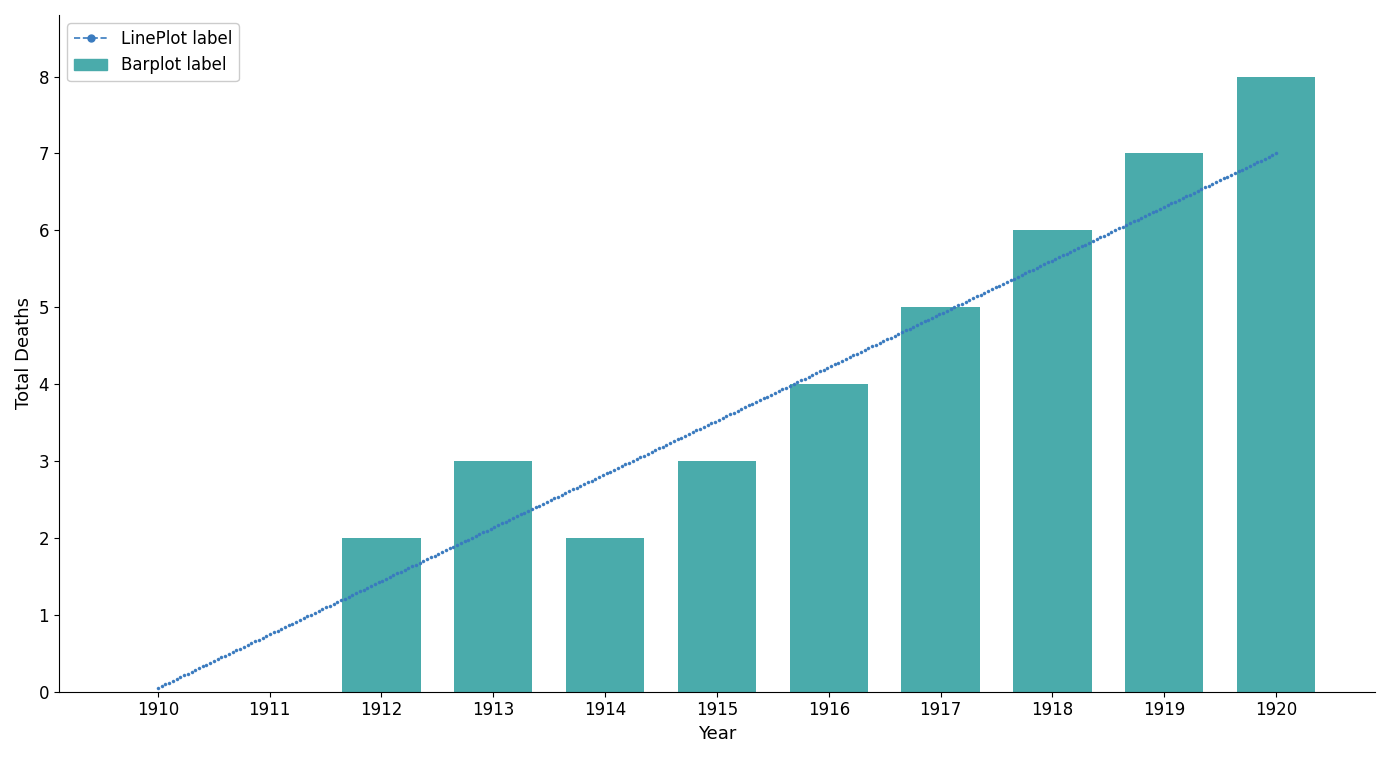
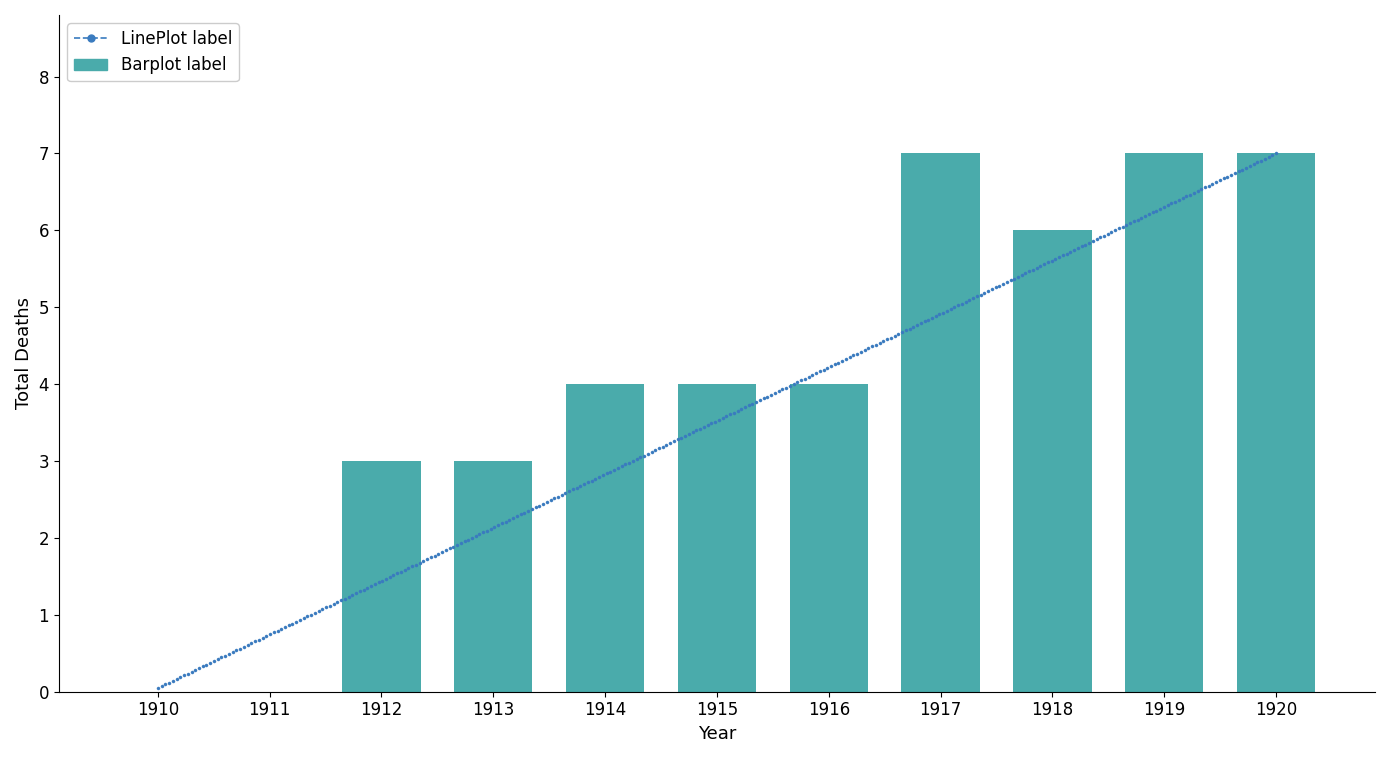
Barplot label/1912: 2 -> 3
Barplot label/1914: 2 -> 4
Barplot label/1915: 3 -> 4
Barplot label/1917: 5 -> 7
Barplot label/1920: 8 -> 7
